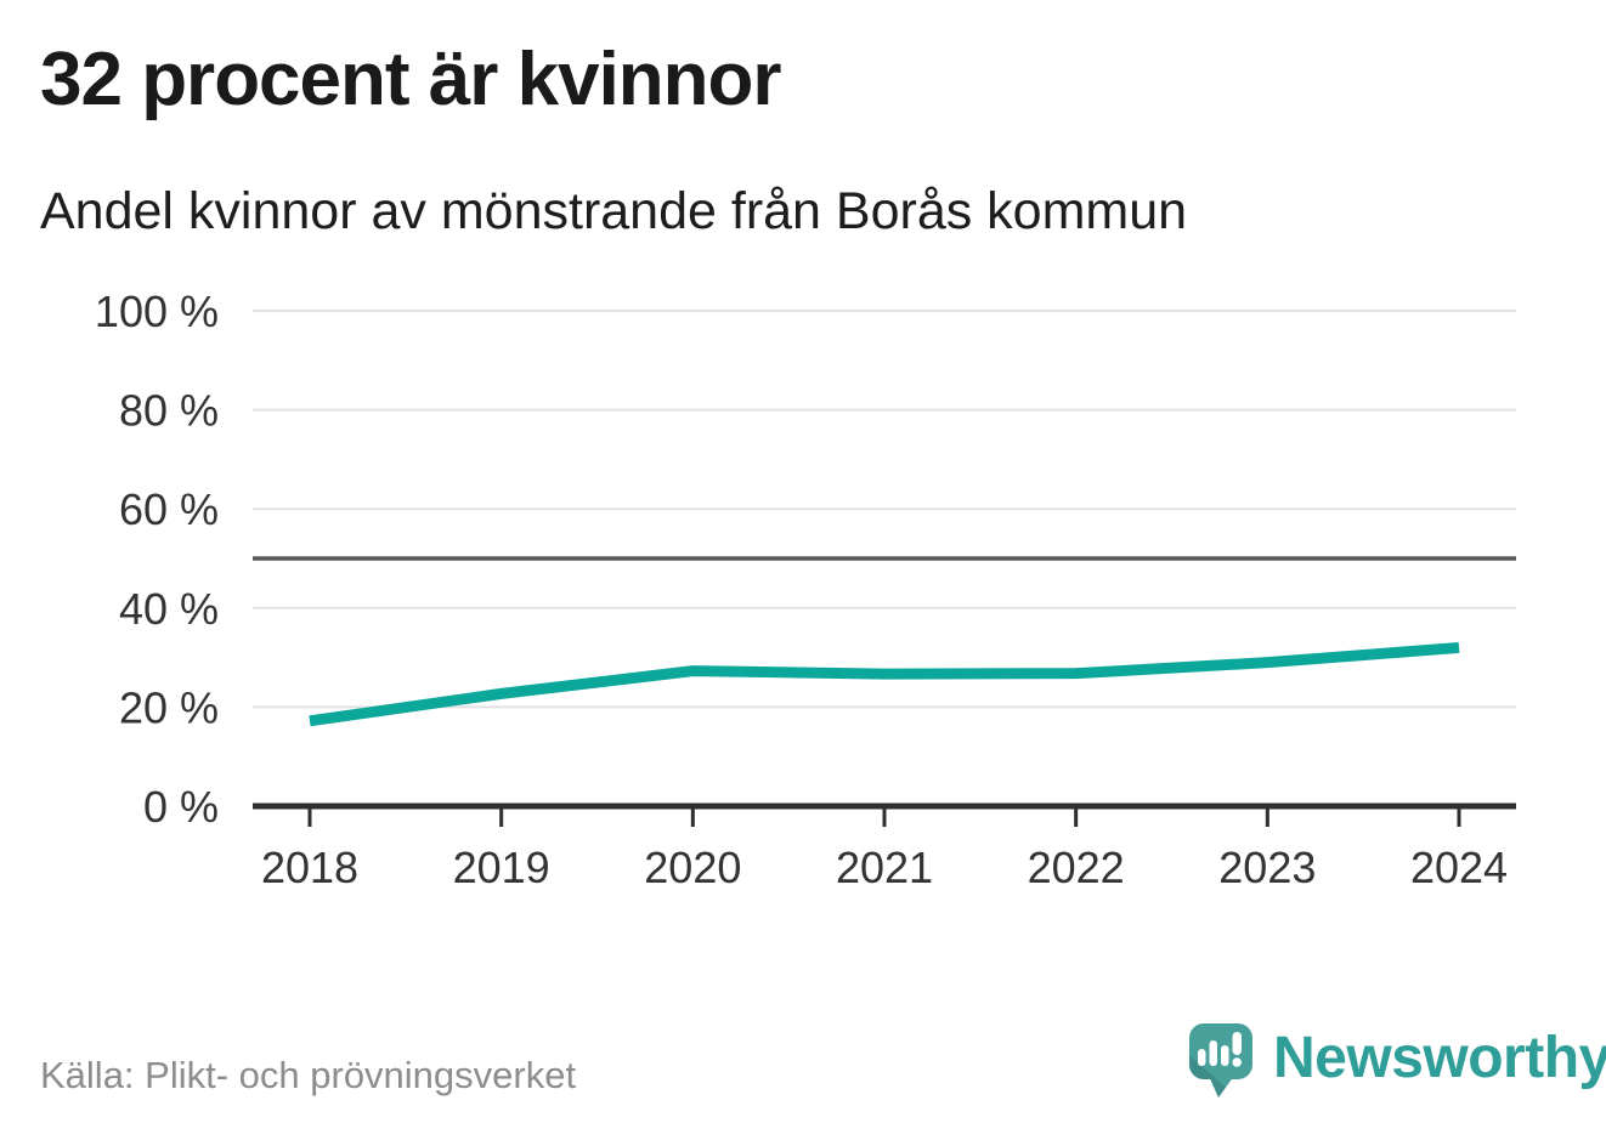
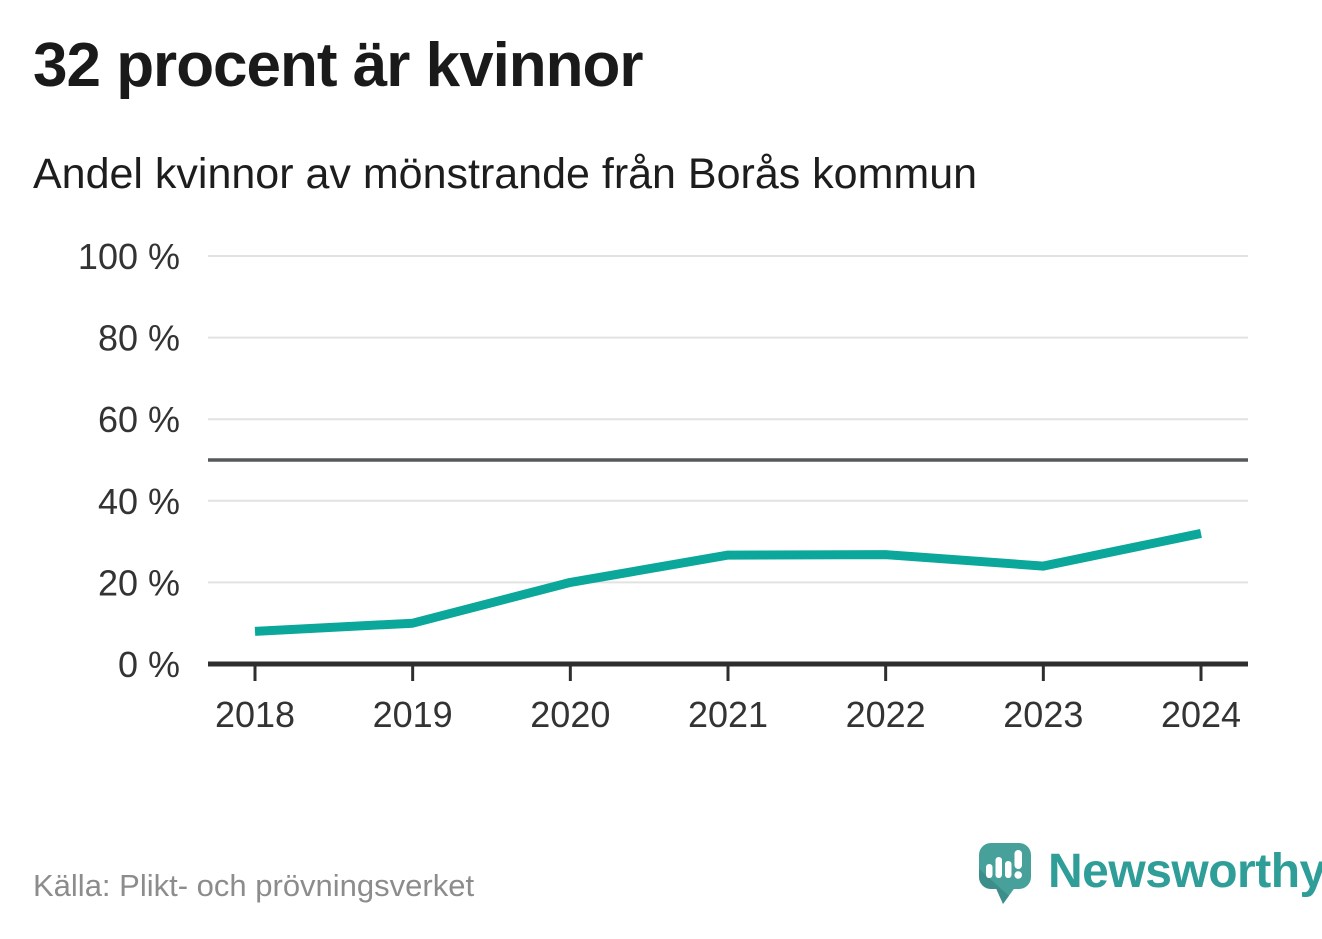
2018: 17% -> 8%
2019: 23% -> 10%
2020: 27% -> 20%
2023: 29% -> 24%
